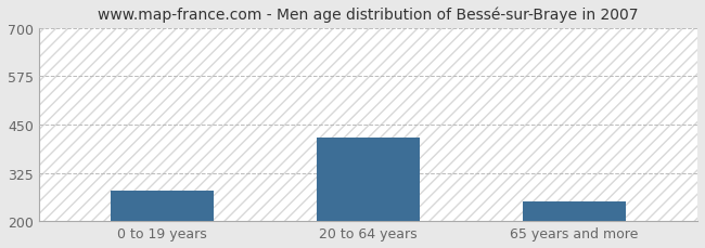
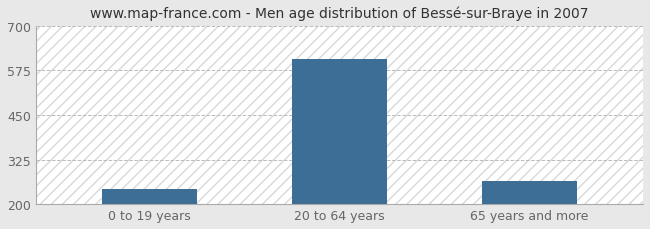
0 to 19 years: 280 -> 243
20 to 64 years: 415 -> 608
65 years and more: 250 -> 265
